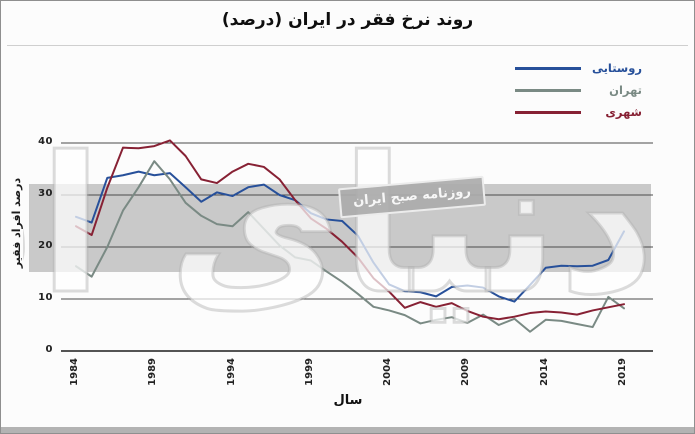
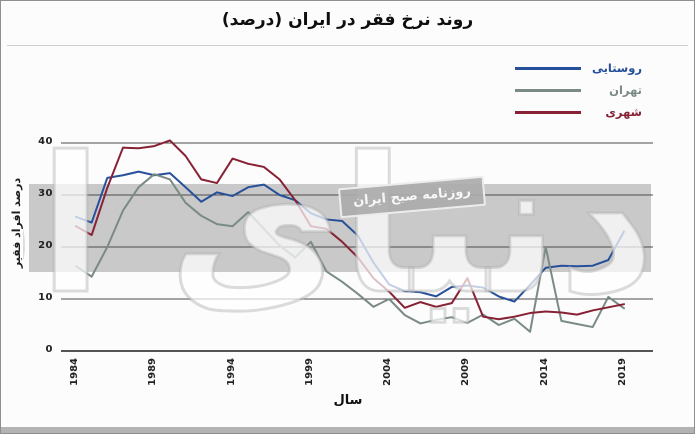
تهران/1989: 36 -> 34
شهری/1994: 34 -> 37
تهران/1999: 17 -> 21
شهری/1999: 26 -> 24
تهران/2004: 8 -> 10
شهری/2009: 8 -> 14
تهران/2014: 6 -> 20
